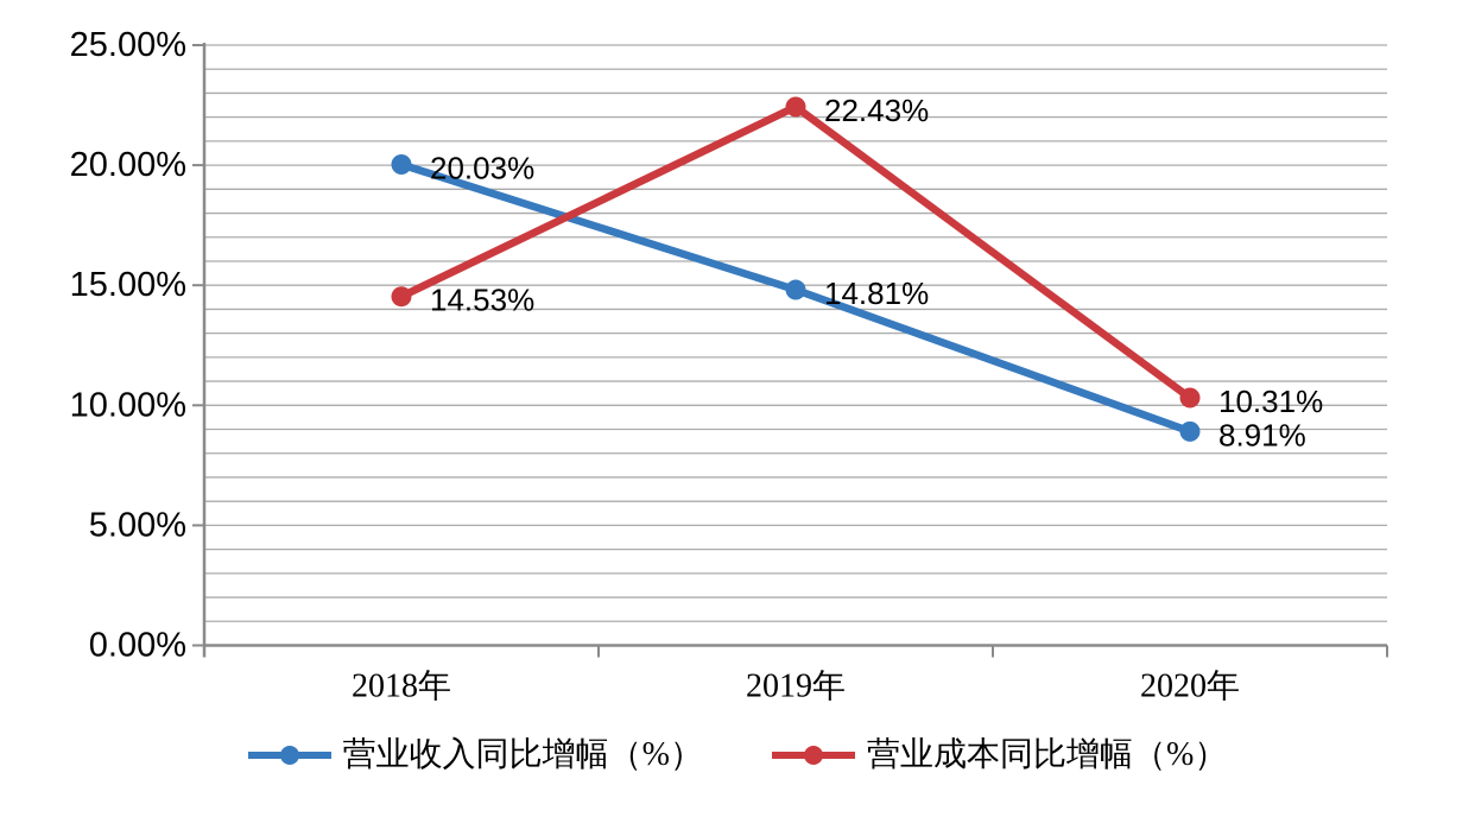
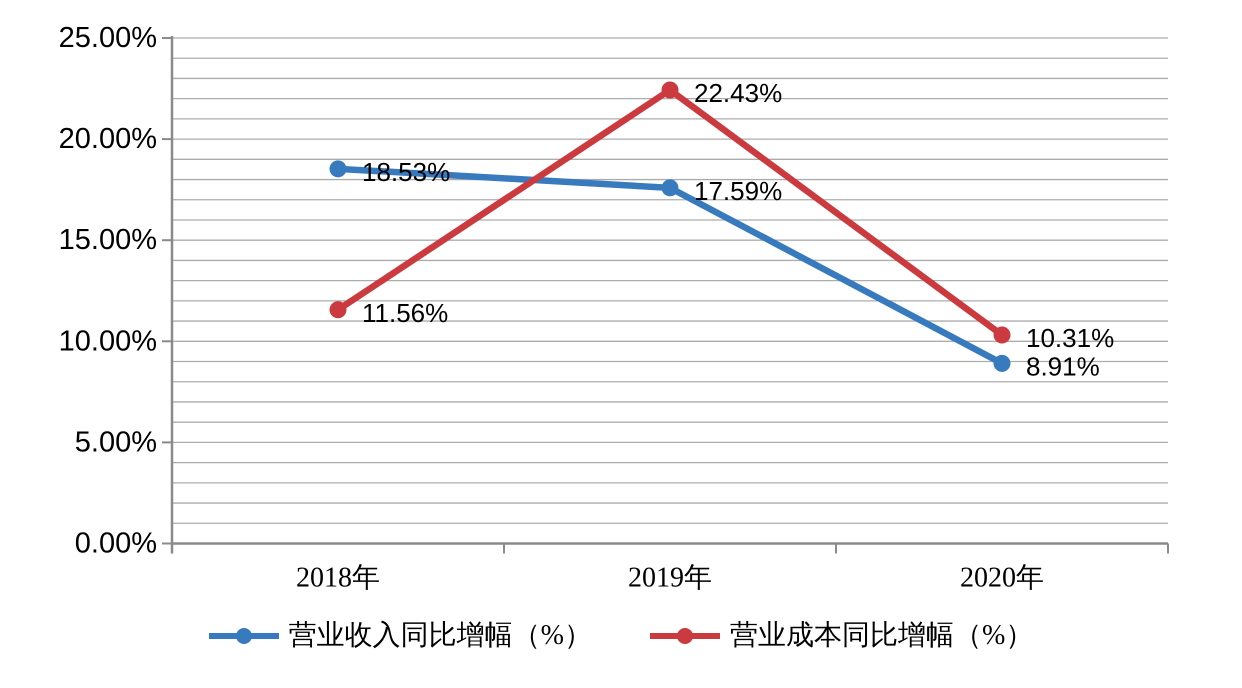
营业收入同比增幅（%）/2018年: 20.03% -> 18.53%
营业成本同比增幅（%）/2018年: 14.53% -> 11.56%
营业收入同比增幅（%）/2019年: 14.81% -> 17.59%
